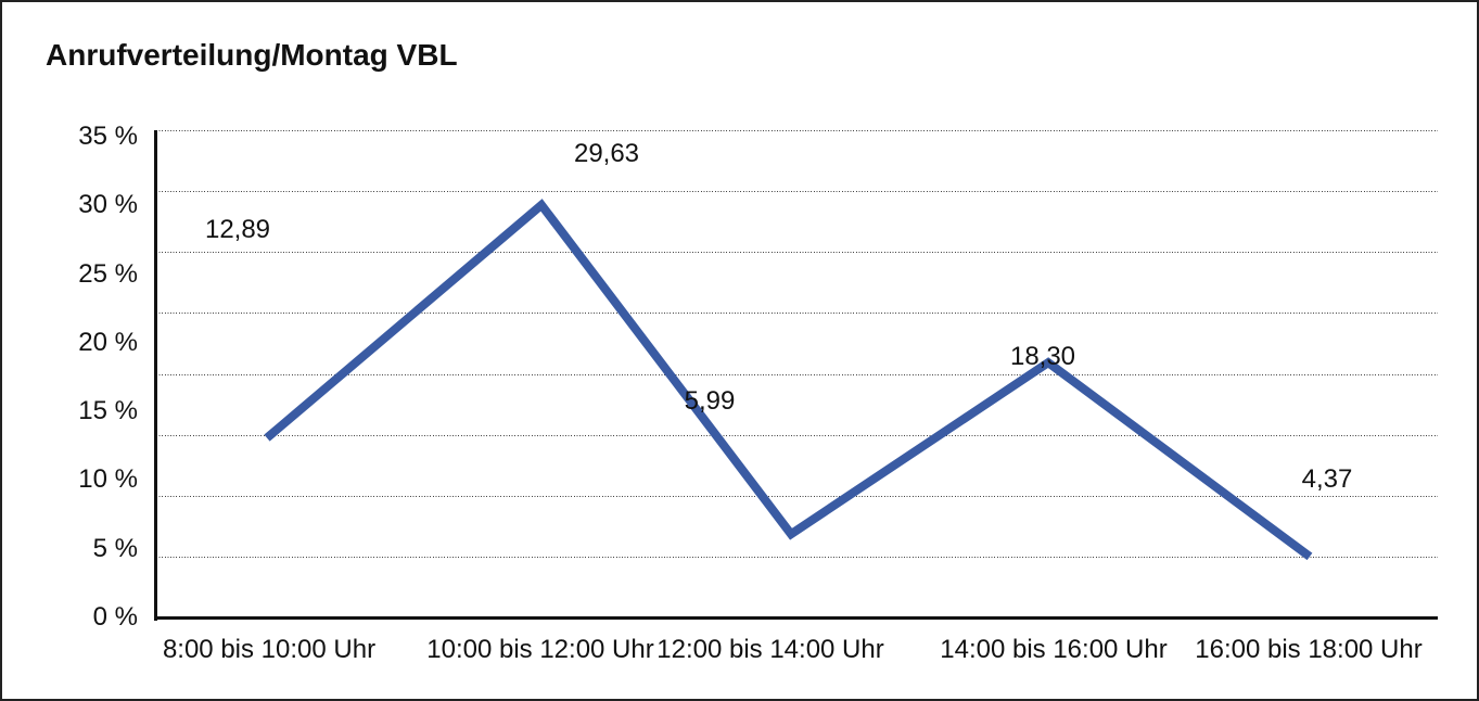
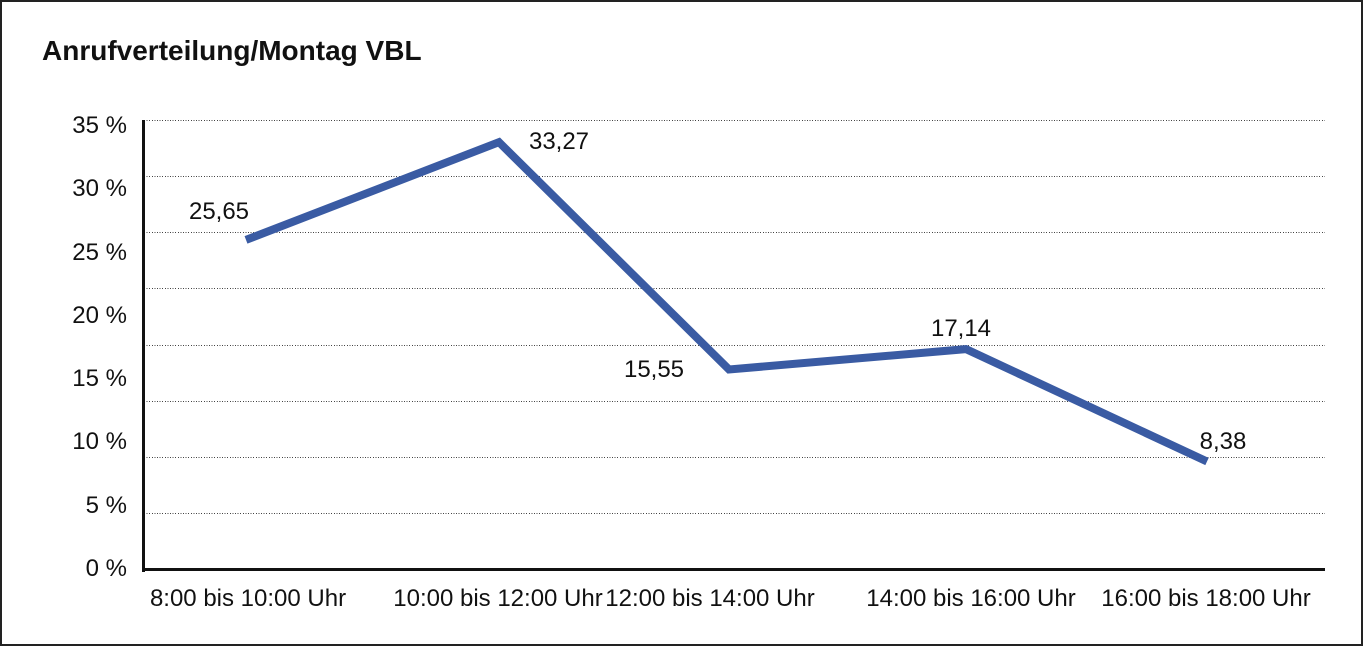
8:00 bis 10:00 Uhr: 12,89 -> 25,65
10:00 bis 12:00 Uhr: 29,63 -> 33,27
12:00 bis 14:00 Uhr: 5,99 -> 15,55
14:00 bis 16:00 Uhr: 18,30 -> 17,14
16:00 bis 18:00 Uhr: 4,37 -> 8,38
